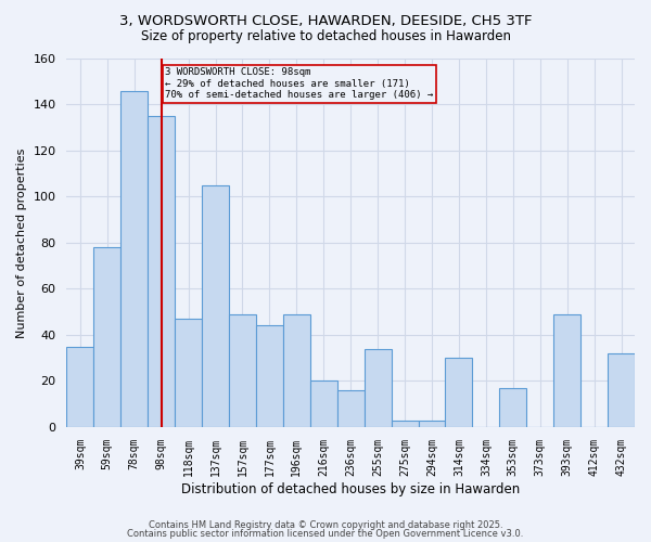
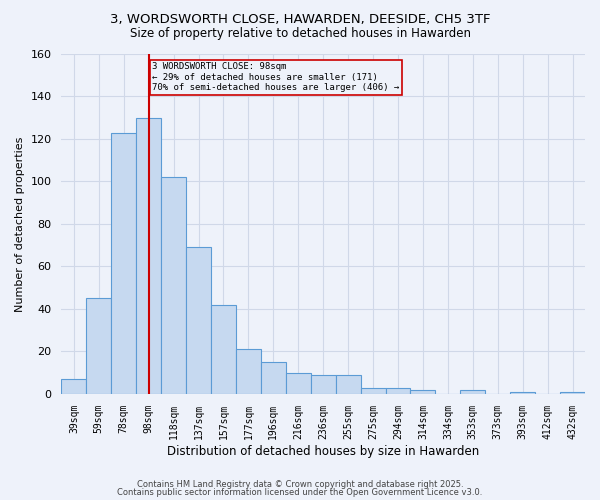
39sqm: 35 -> 7
59sqm: 78 -> 45
78sqm: 146 -> 123
98sqm: 135 -> 130
118sqm: 47 -> 102
137sqm: 105 -> 69
157sqm: 49 -> 42
177sqm: 44 -> 21
196sqm: 49 -> 15
216sqm: 20 -> 10
236sqm: 16 -> 9
255sqm: 34 -> 9
314sqm: 30 -> 2
353sqm: 17 -> 2
393sqm: 49 -> 1
432sqm: 32 -> 1
